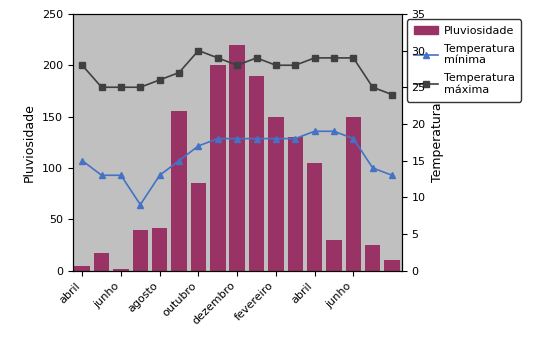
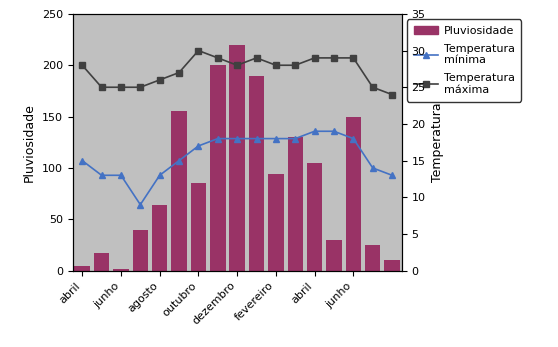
Pluviosidade/agosto: 42 -> 64
Pluviosidade/fevereiro: 150 -> 94
